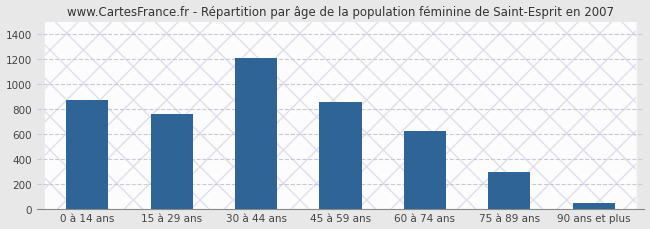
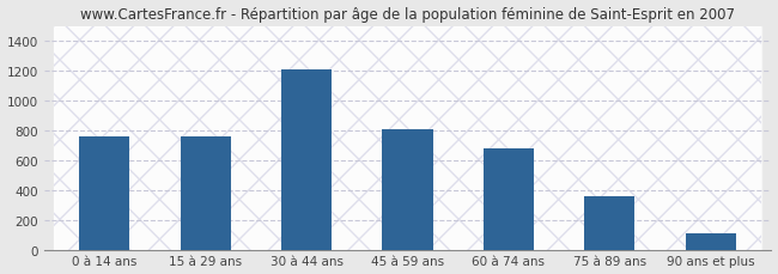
0 à 14 ans: 870 -> 760
45 à 59 ans: 860 -> 810
60 à 74 ans: 620 -> 680
75 à 89 ans: 290 -> 360
90 ans et plus: 40 -> 110
